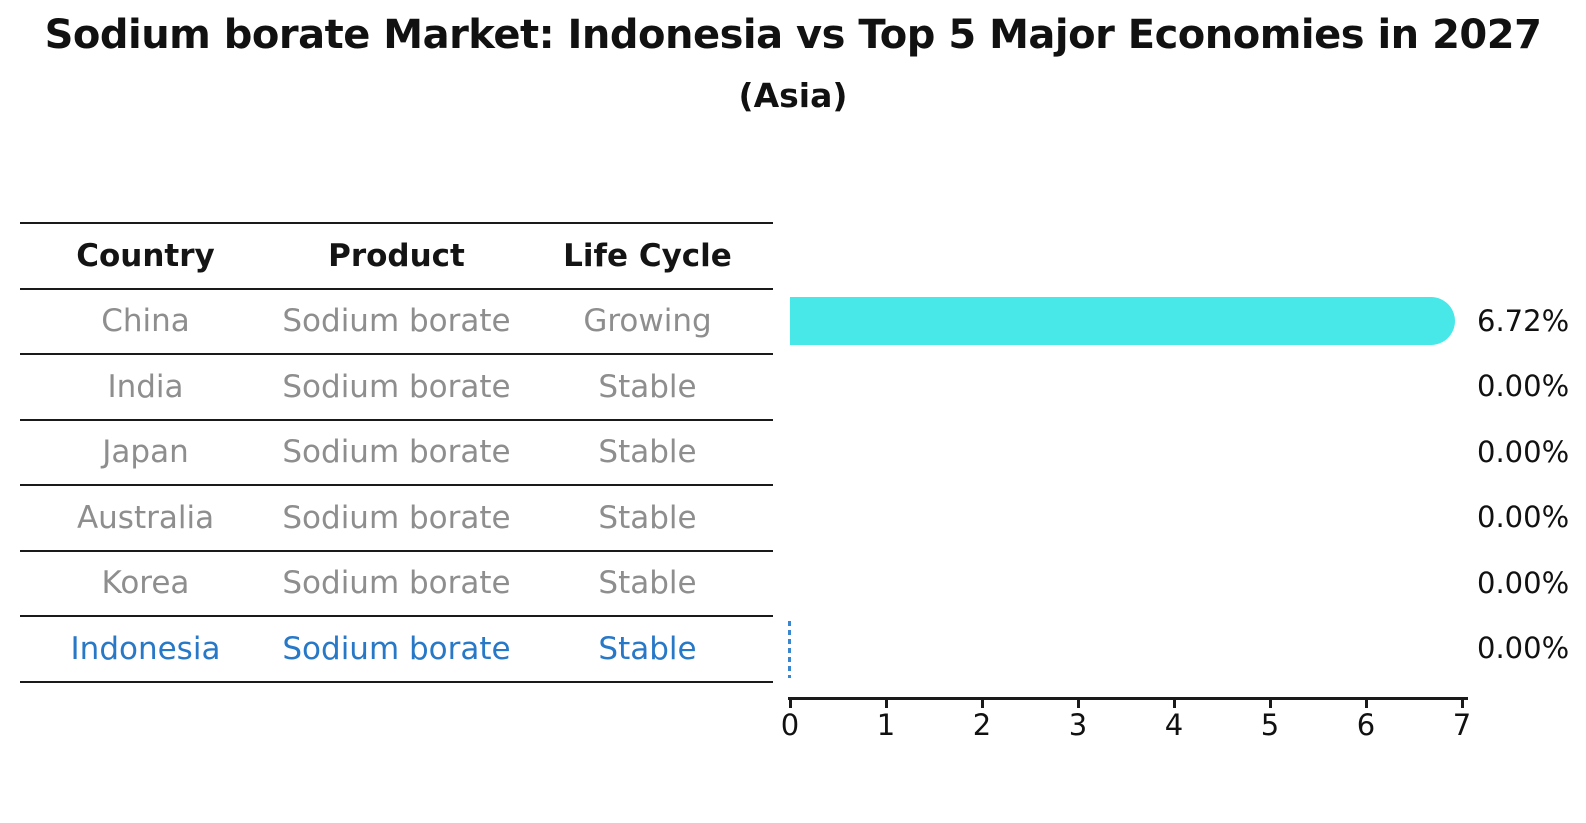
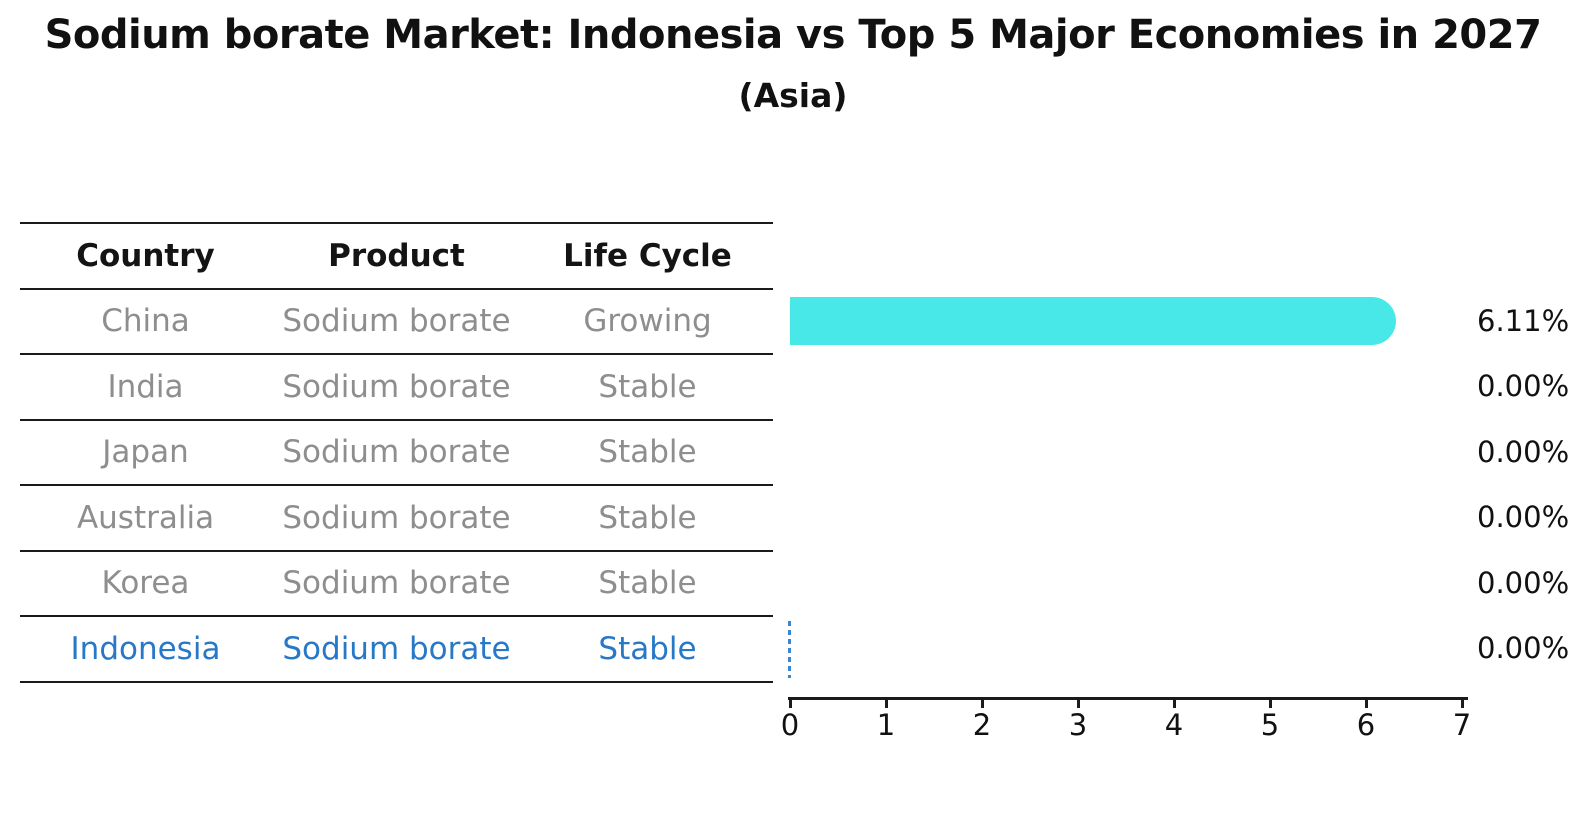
China: 6.72% -> 6.11%
